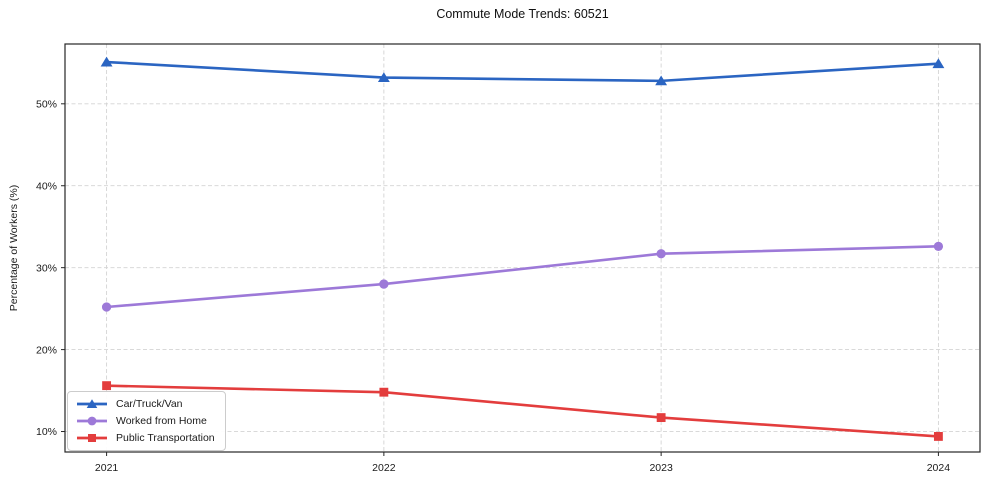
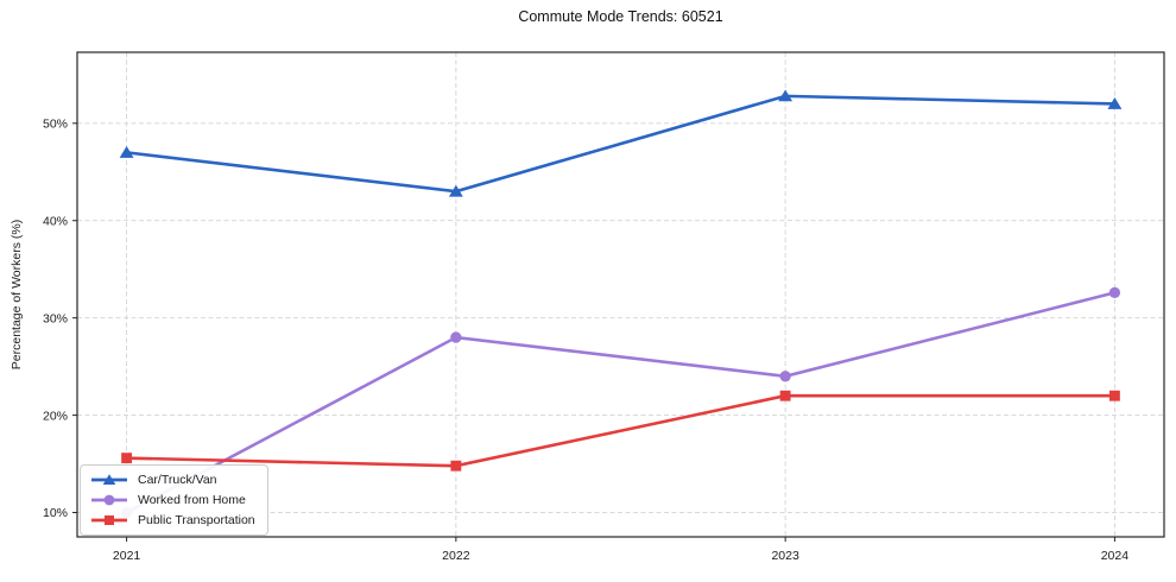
Car/Truck/Van/2021: 55% -> 47%
Worked from Home/2021: 25% -> 10%
Car/Truck/Van/2022: 53% -> 43%
Worked from Home/2023: 32% -> 24%
Public Transportation/2023: 12% -> 22%
Car/Truck/Van/2024: 55% -> 52%
Public Transportation/2024: 9% -> 22%
